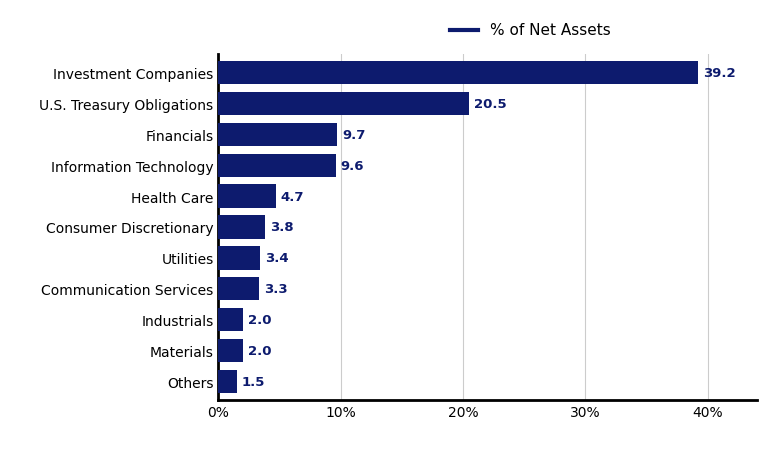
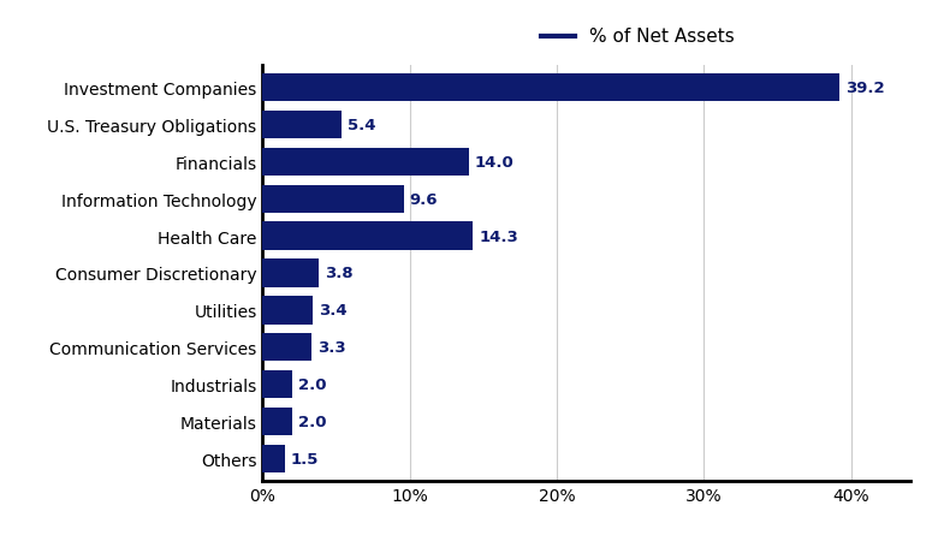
U.S. Treasury Obligations: 20.5 -> 5.4
Financials: 9.7 -> 14.0
Health Care: 4.7 -> 14.3
